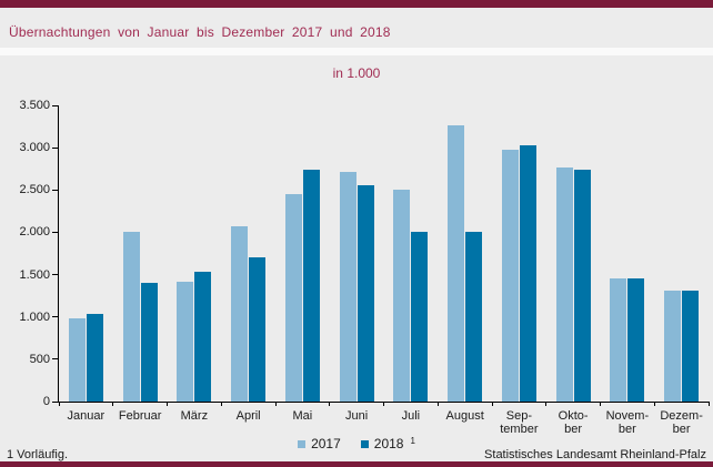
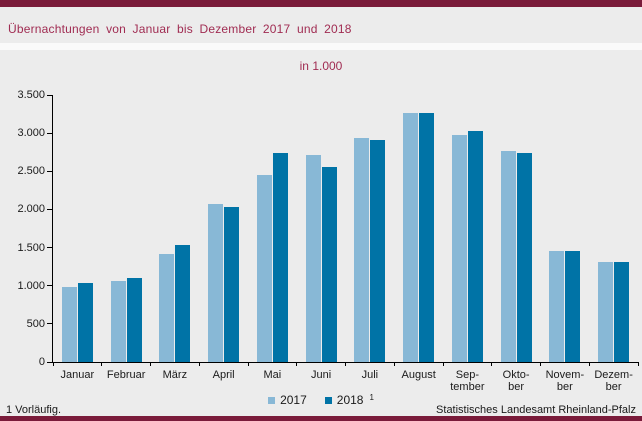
2017/Februar: 2000 -> 1100
2018/Februar: 1400 -> 1100
2018/April: 1700 -> 2000
2017/Juli: 2500 -> 2900
2018/Juli: 2000 -> 2900
2018/August: 2000 -> 3300
